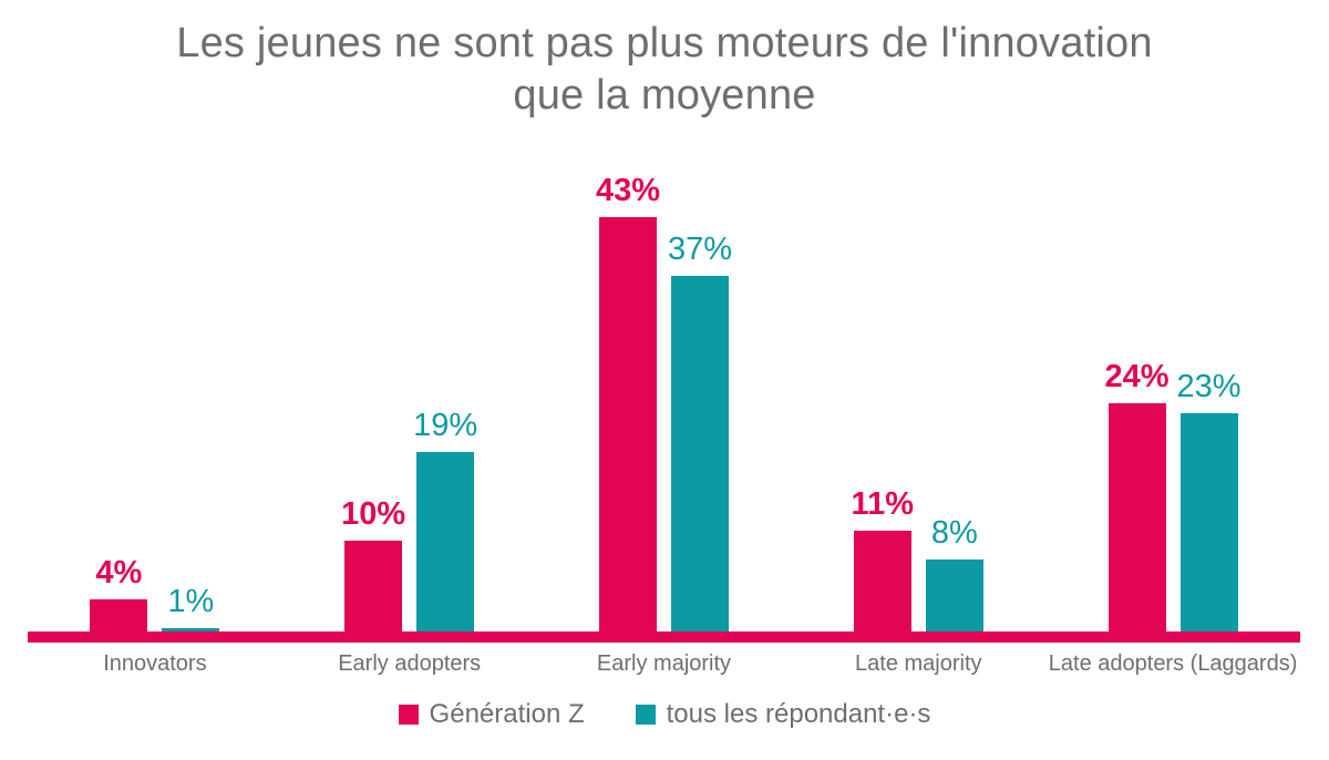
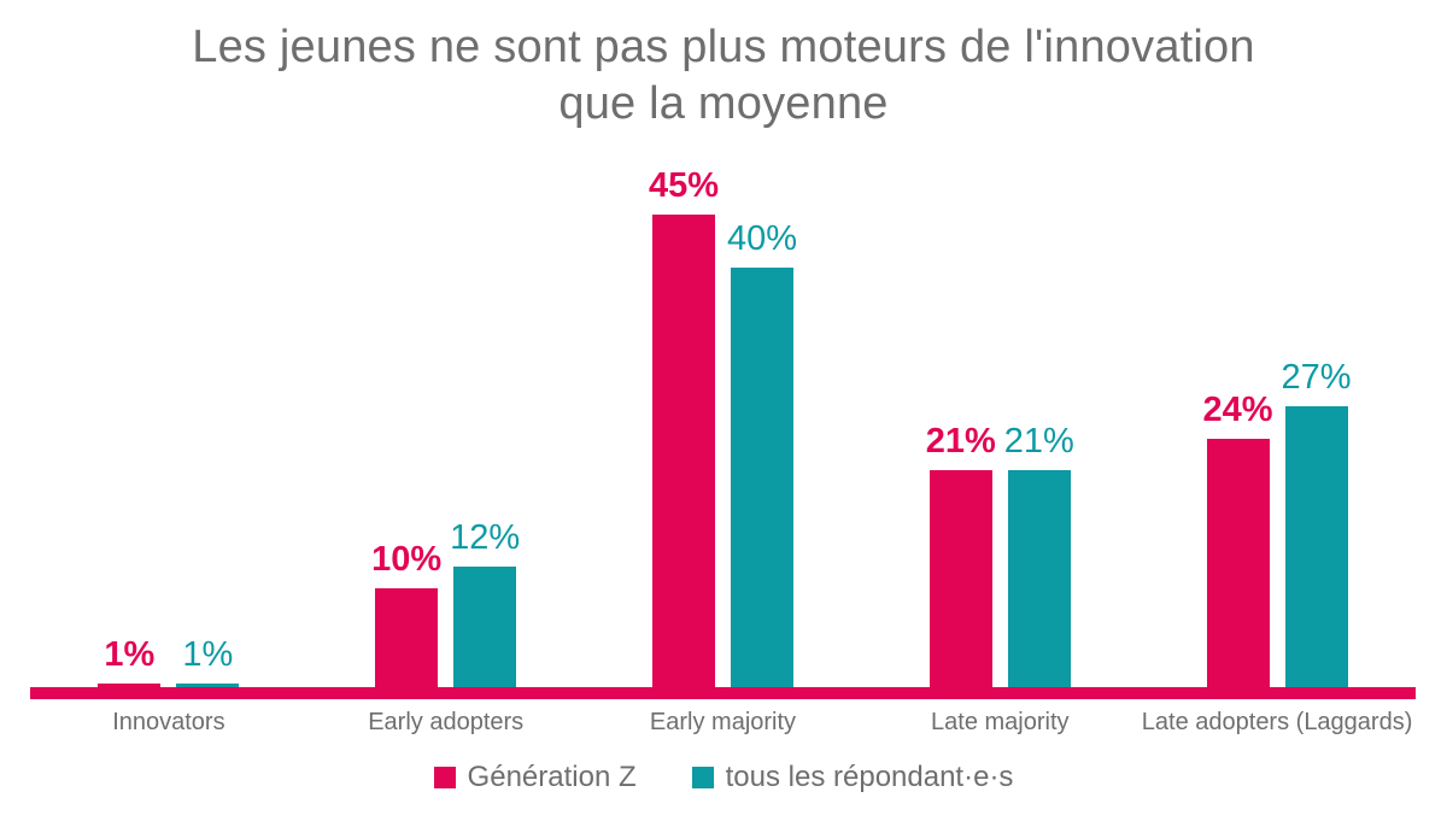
Génération Z/Innovators: 4% -> 1%
tous les répondant·e·s/Early adopters: 19% -> 12%
Génération Z/Early majority: 43% -> 45%
tous les répondant·e·s/Early majority: 37% -> 40%
Génération Z/Late majority: 11% -> 21%
tous les répondant·e·s/Late majority: 8% -> 21%
tous les répondant·e·s/Late adopters (Laggards): 23% -> 27%
